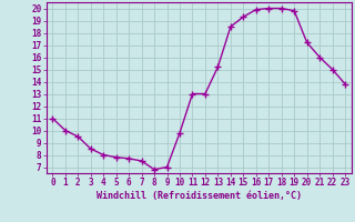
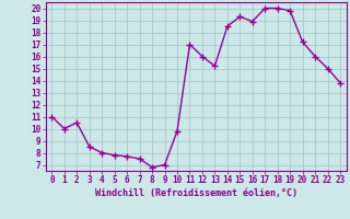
2: 9.5 -> 10.5
11: 13.0 -> 17.0
12: 13.0 -> 16.0
16: 19.9 -> 18.9
